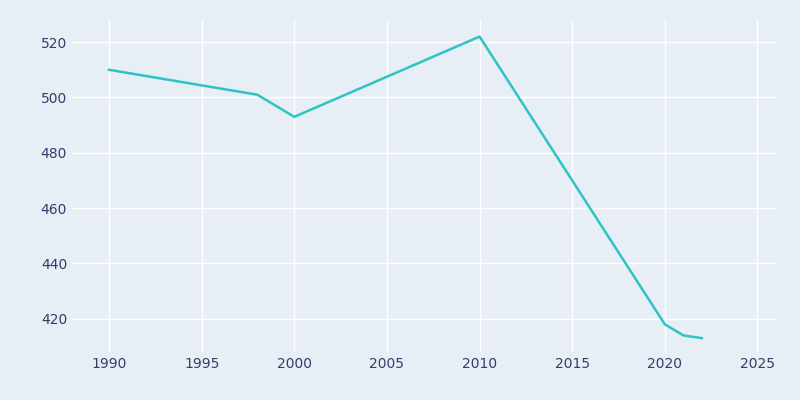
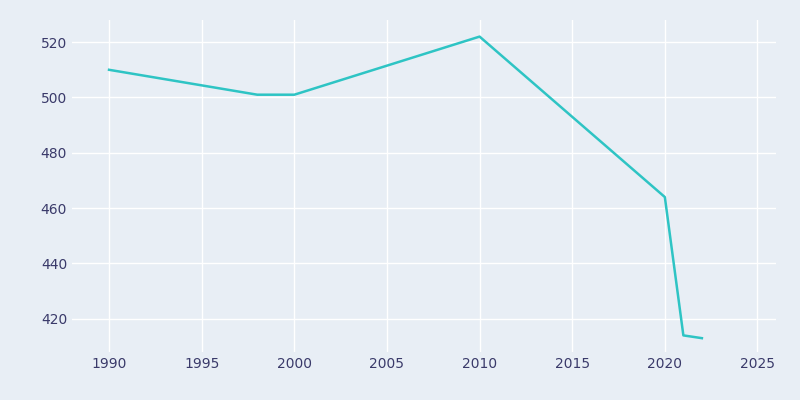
2000: 493 -> 501
2020: 418 -> 464
